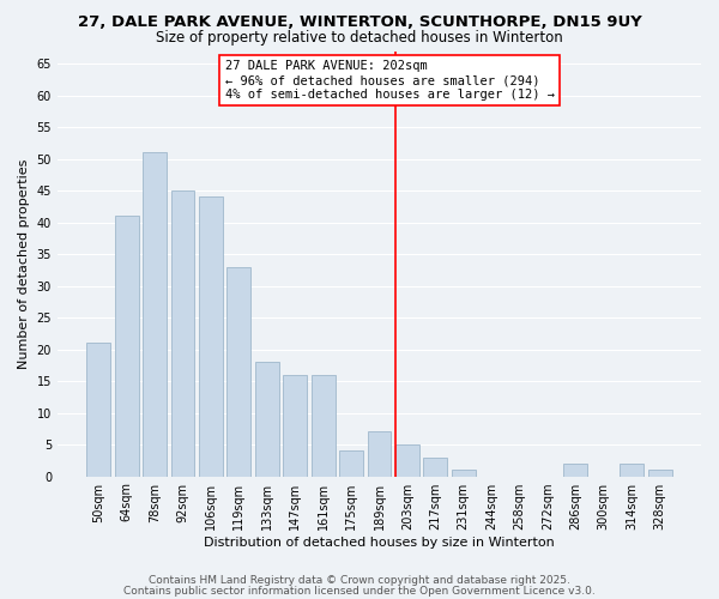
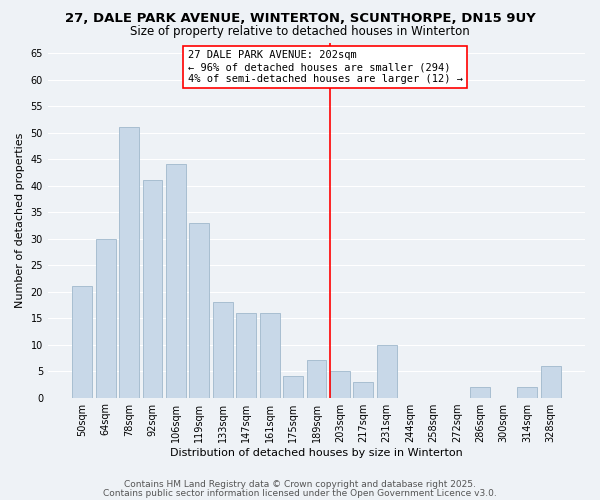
64sqm: 41 -> 30
92sqm: 45 -> 41
231sqm: 1 -> 10
328sqm: 1 -> 6
